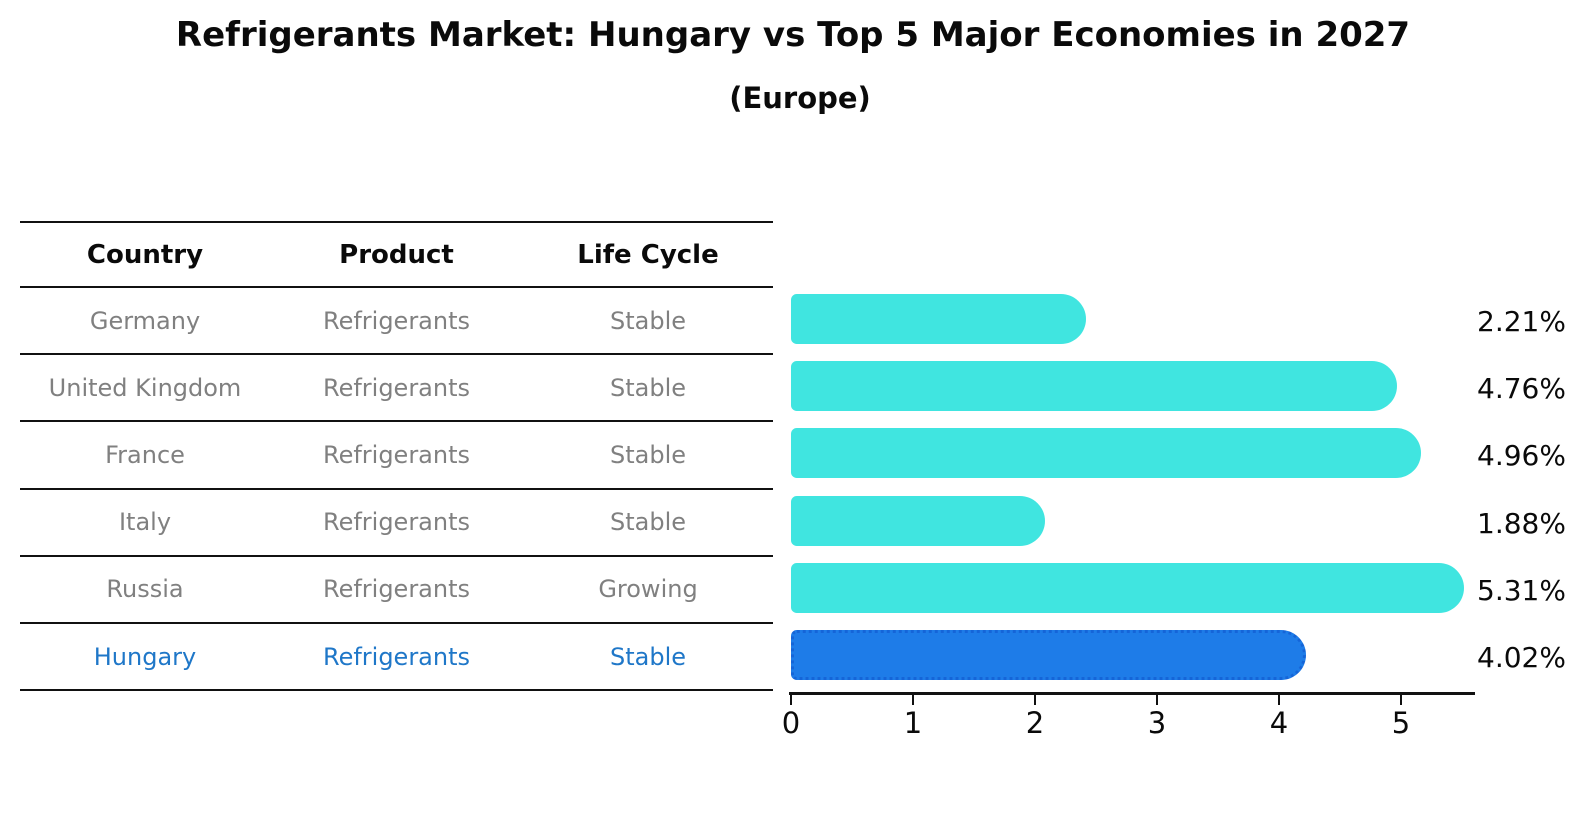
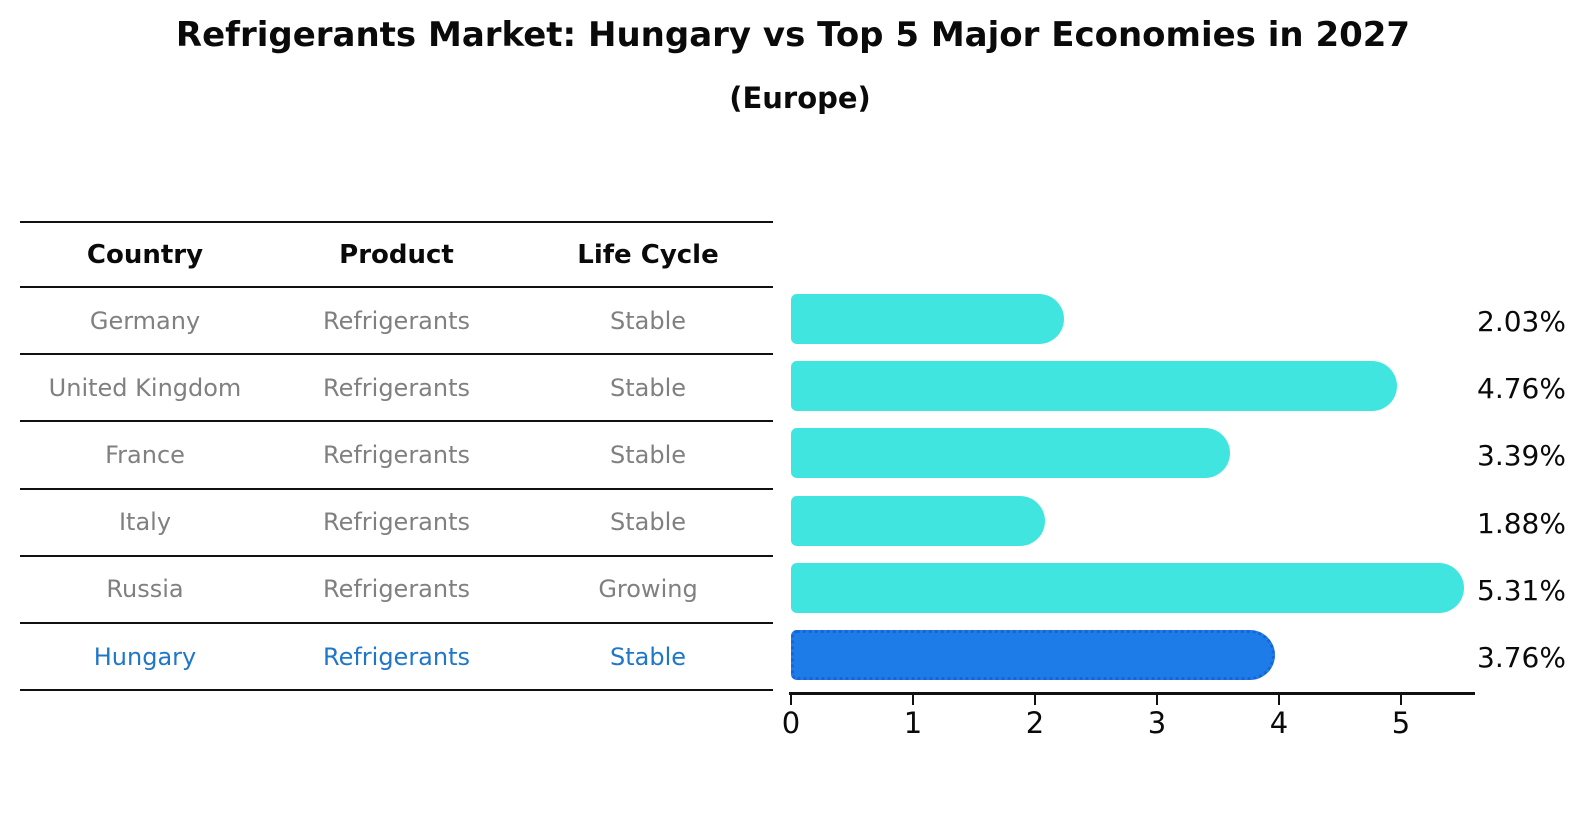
Germany: 2.21% -> 2.03%
France: 4.96% -> 3.39%
Hungary: 4.02% -> 3.76%
